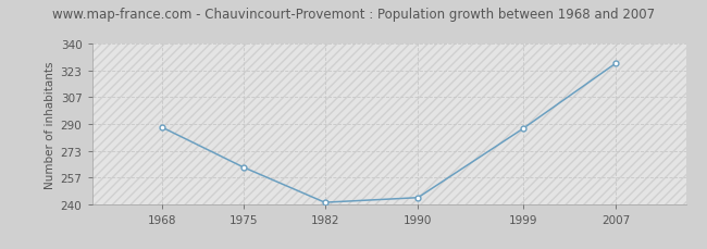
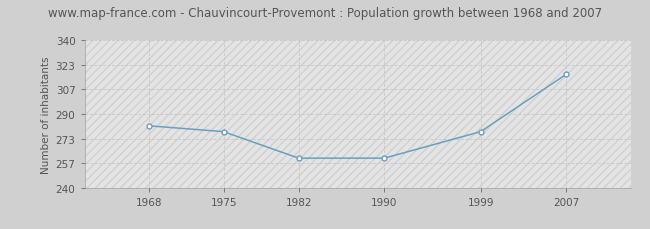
1968: 288 -> 282
1975: 263 -> 278
1982: 241 -> 260
1990: 244 -> 260
1999: 287 -> 278
2007: 328 -> 317
